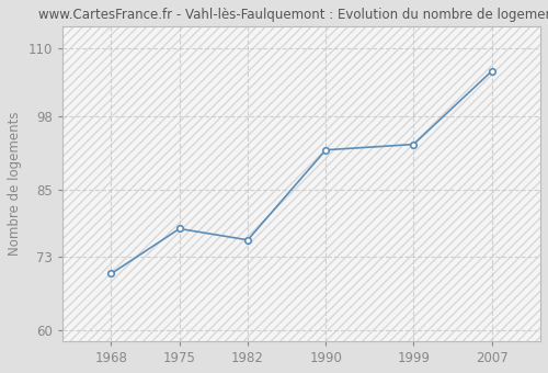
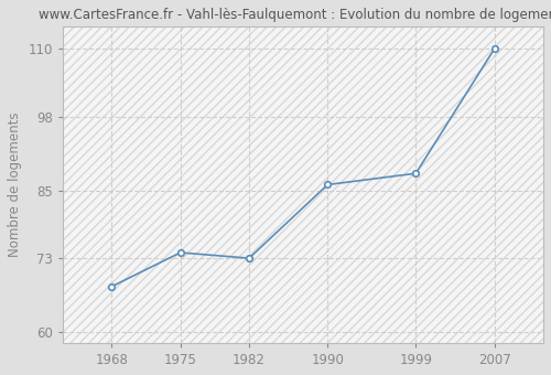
1968: 70 -> 68
1975: 78 -> 74
1982: 76 -> 73
1990: 92 -> 86
1999: 93 -> 88
2007: 106 -> 110
